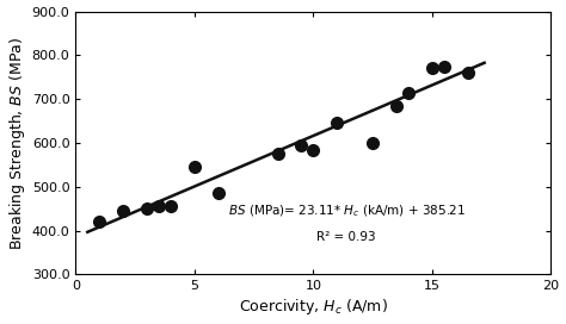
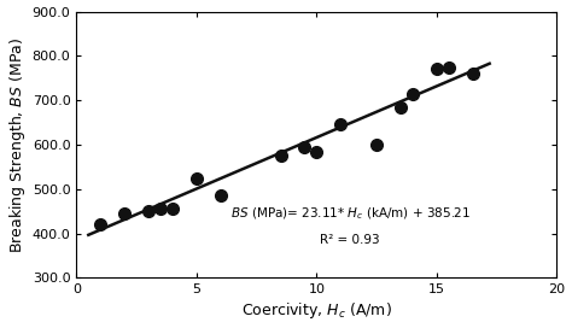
5: 545 -> 525
